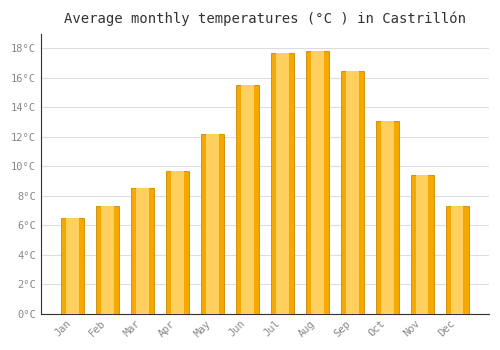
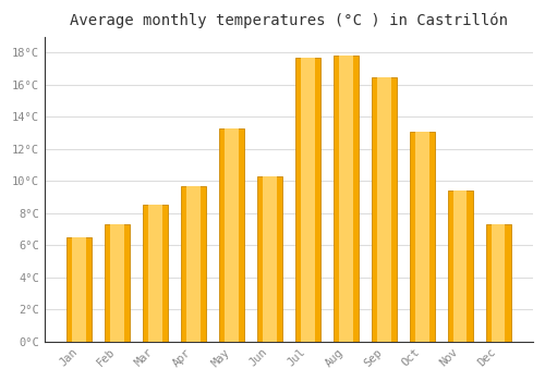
May: 12.2°C -> 13.3°C
Jun: 15.5°C -> 10.3°C
